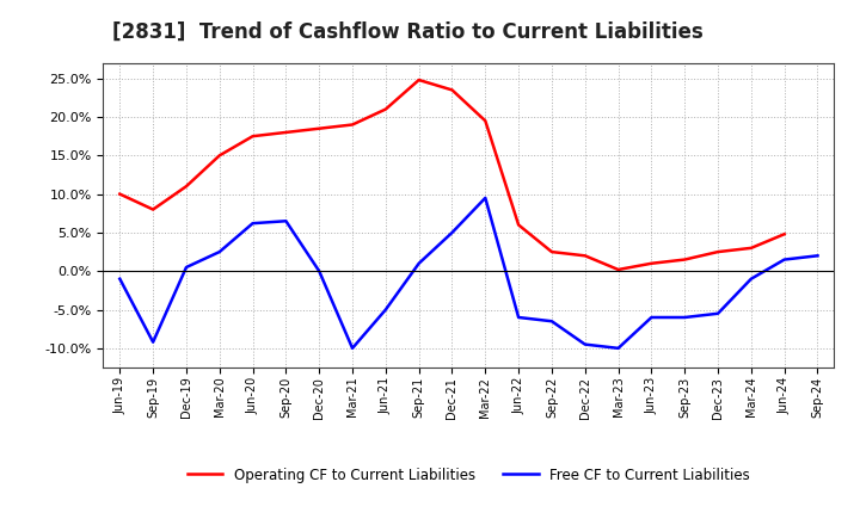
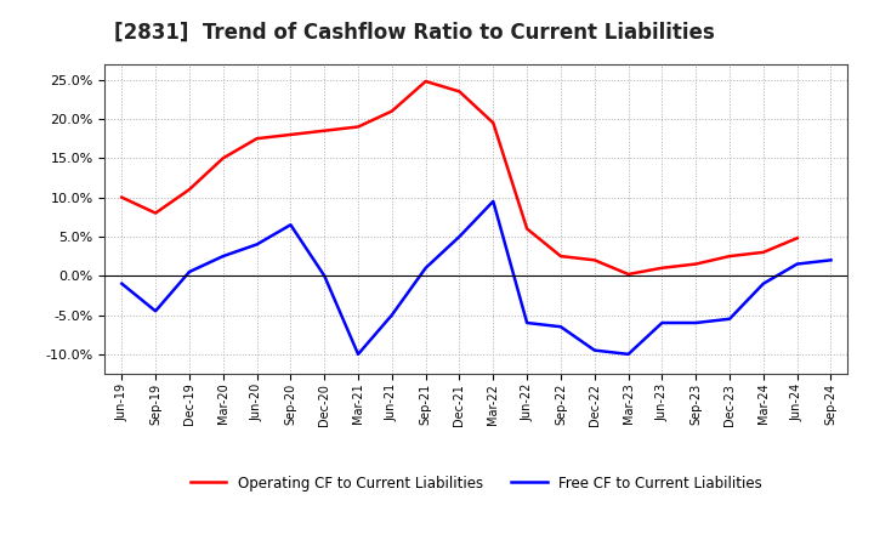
Free CF to Current Liabilities/Sep-19: -9.2% -> -4.5%
Free CF to Current Liabilities/Jun-20: 6.2% -> 4.0%
